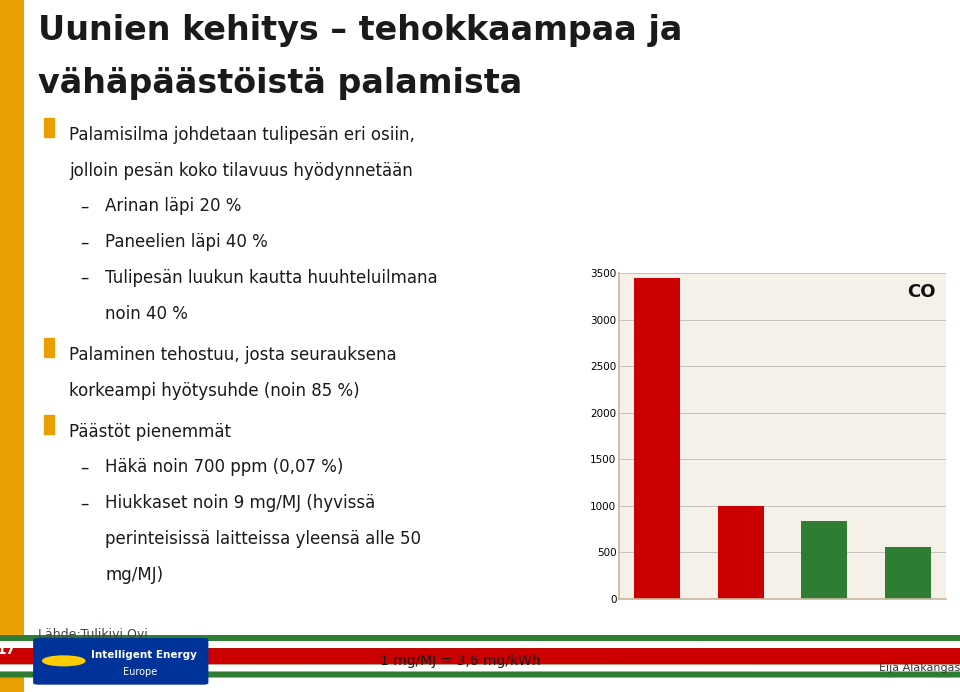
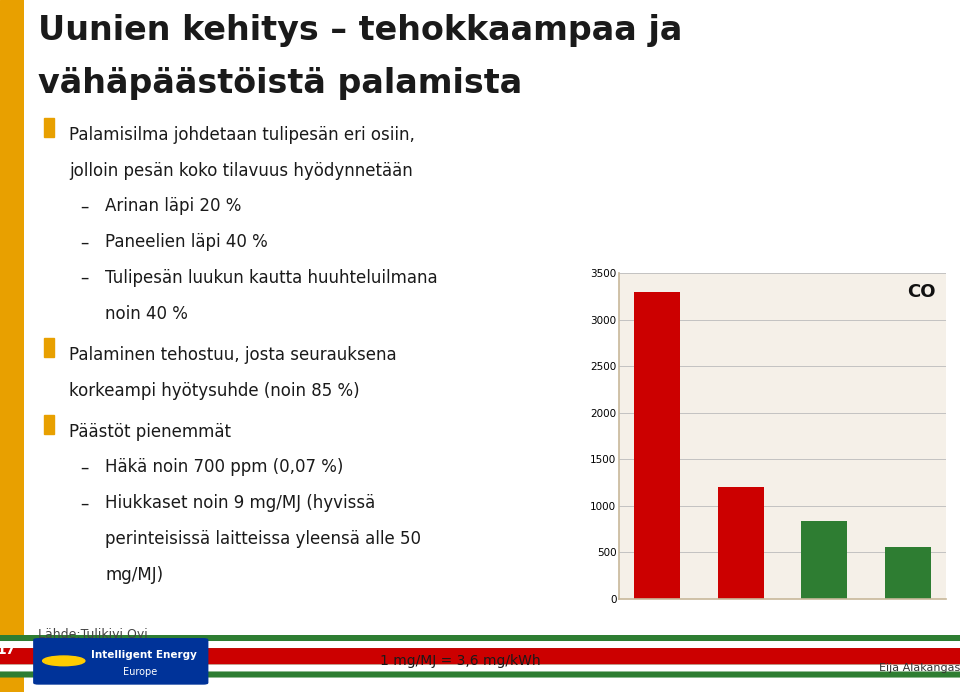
Perinteinen tulisija: 3450 -> 3300
Itävallan normi: 1000 -> 1200
